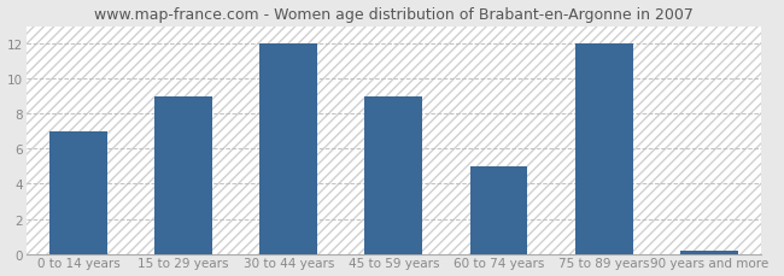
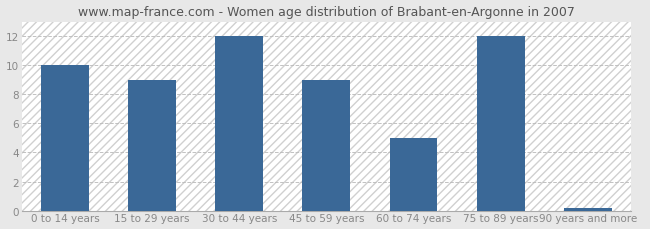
0 to 14 years: 7.0 -> 10.0
